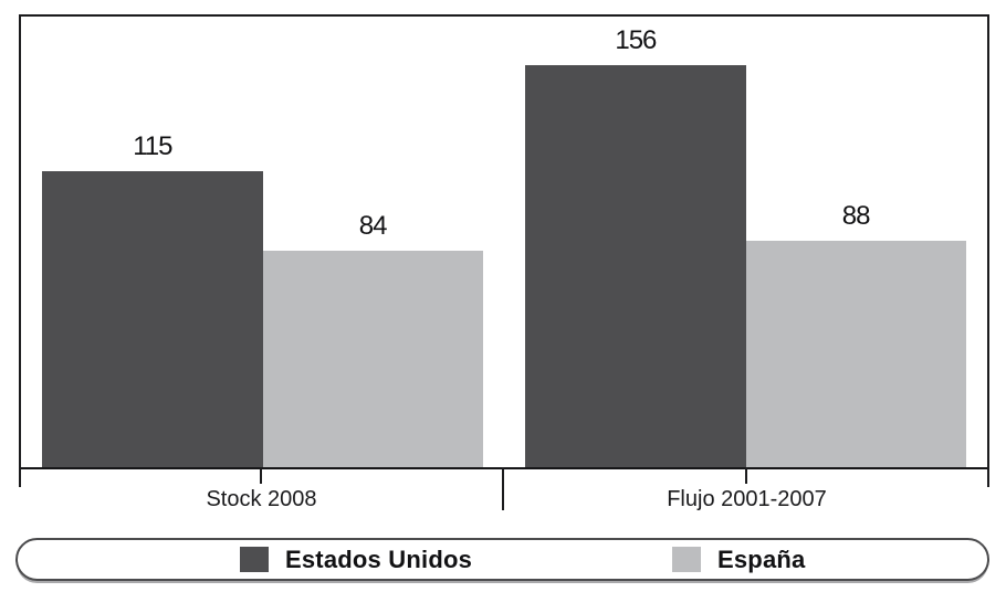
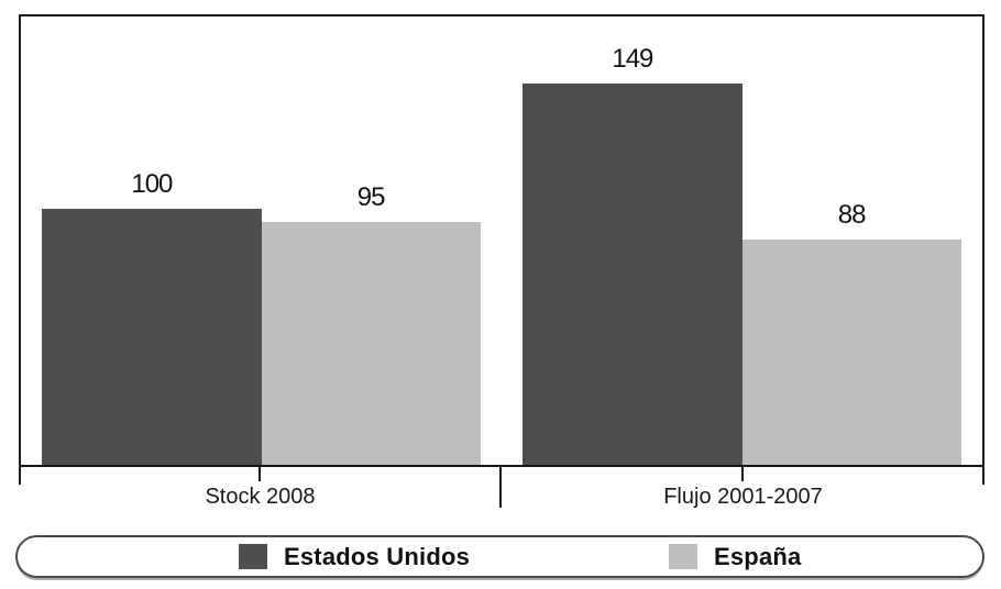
Estados Unidos/Stock 2008: 115 -> 100
España/Stock 2008: 84 -> 95
Estados Unidos/Flujo 2001-2007: 156 -> 149
